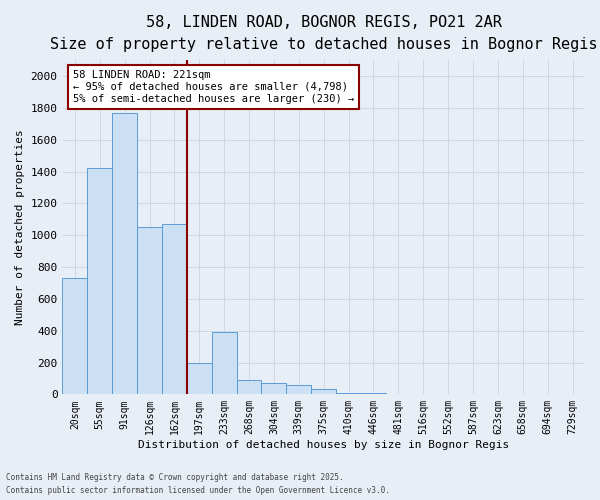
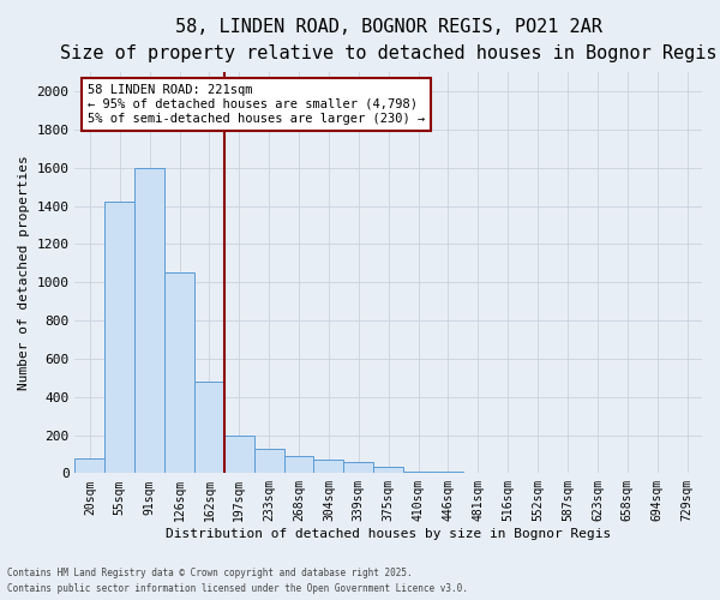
20sqm: 730 -> 80
91sqm: 1770 -> 1600
162sqm: 1070 -> 480
233sqm: 390 -> 130
